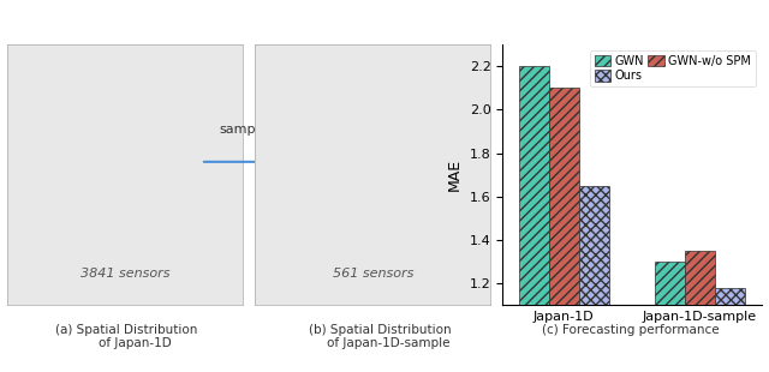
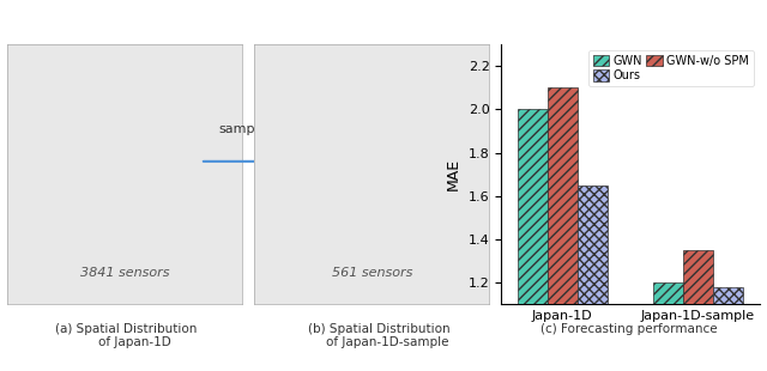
GWN/Japan-1D: 2.2 -> 2.0
GWN/Japan-1D-sample: 1.3 -> 1.2
